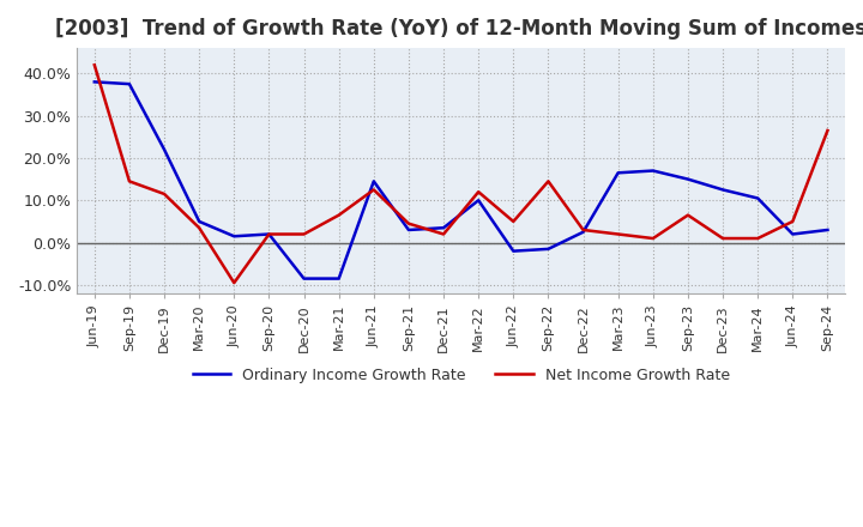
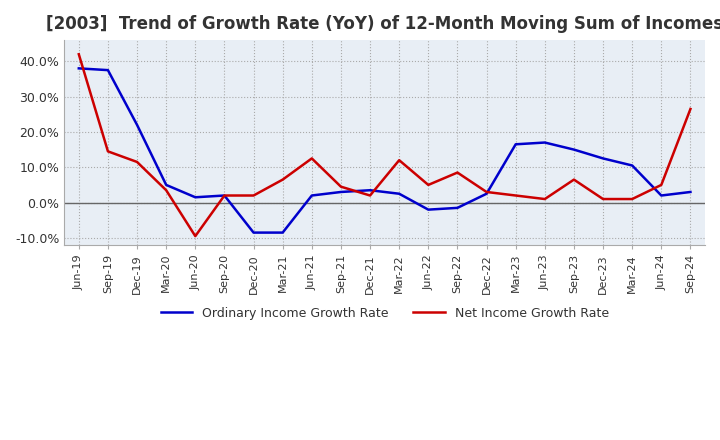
Ordinary Income Growth Rate/Jun-21: 14.5% -> 2.0%
Ordinary Income Growth Rate/Mar-22: 10.0% -> 2.5%
Net Income Growth Rate/Sep-22: 14.5% -> 8.5%
